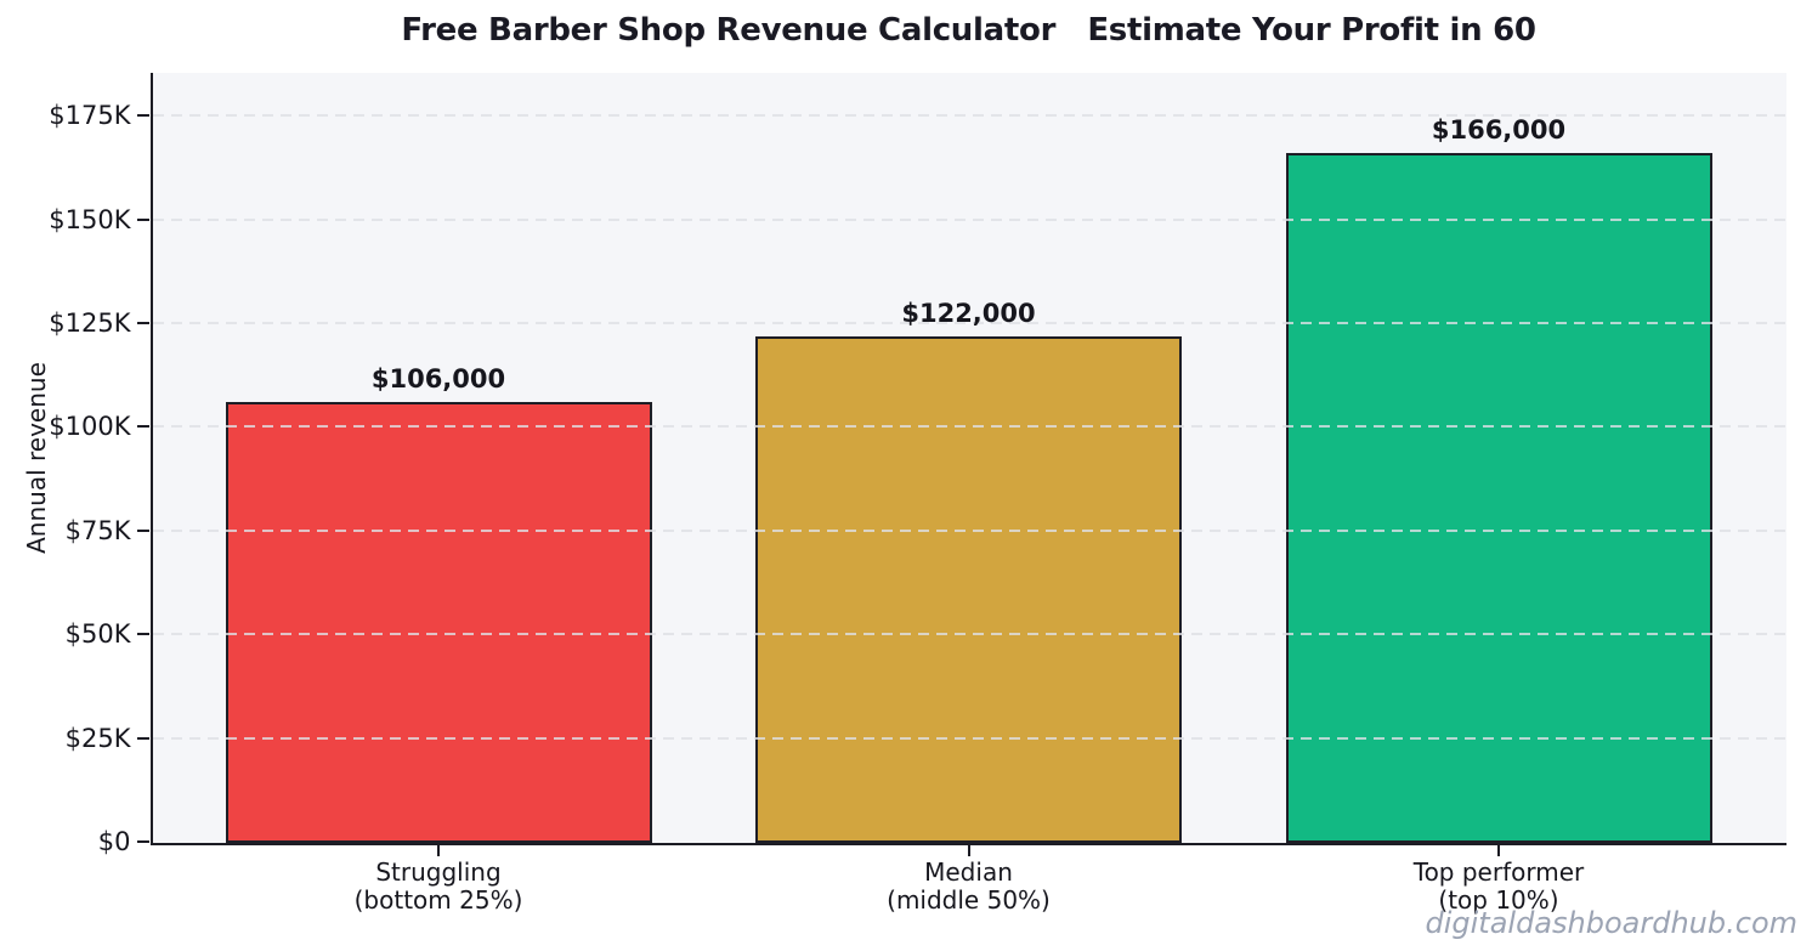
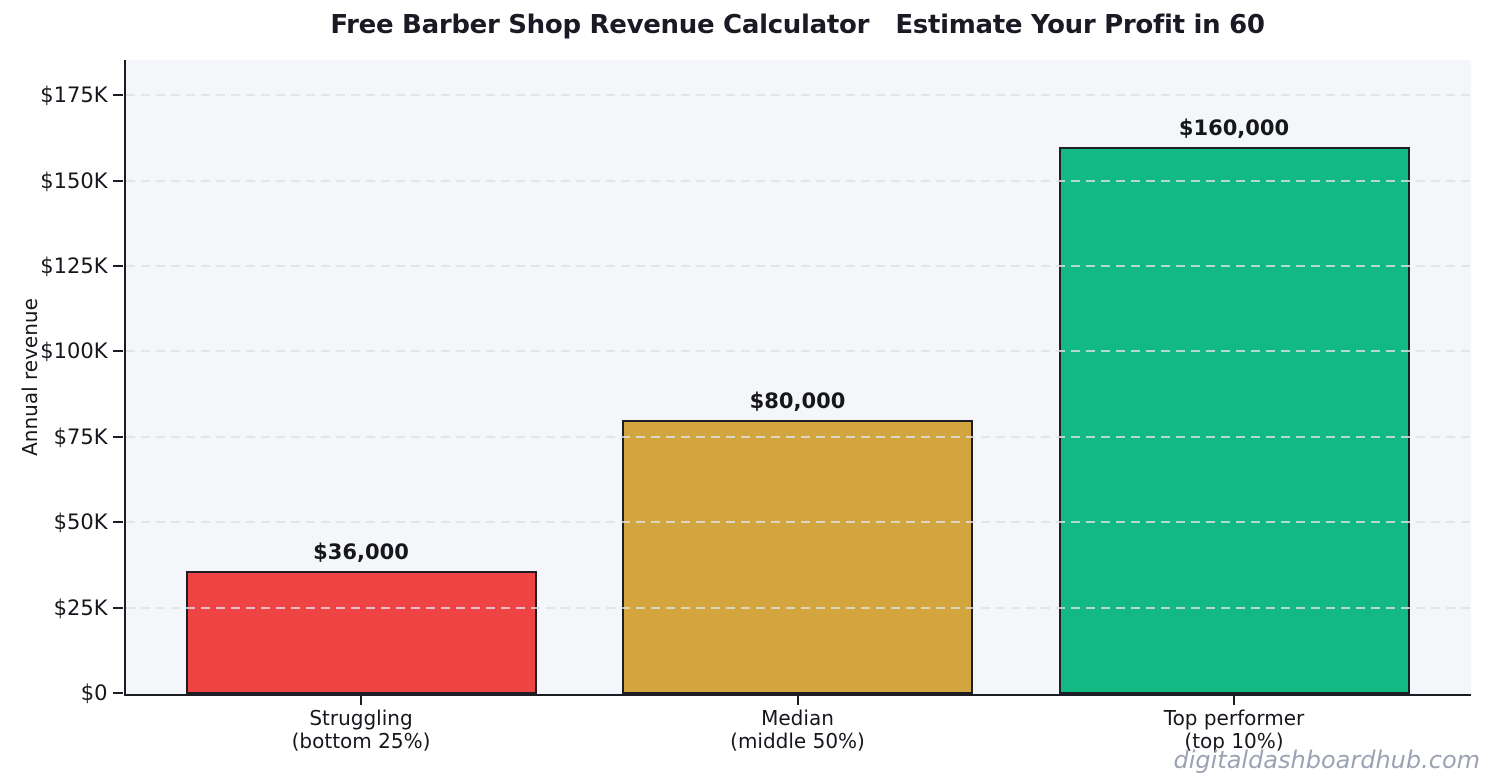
Struggling (bottom 25%): $106,000 -> $36,000
Median (middle 50%): $122,000 -> $80,000
Top performer (top 10%): $166,000 -> $160,000
